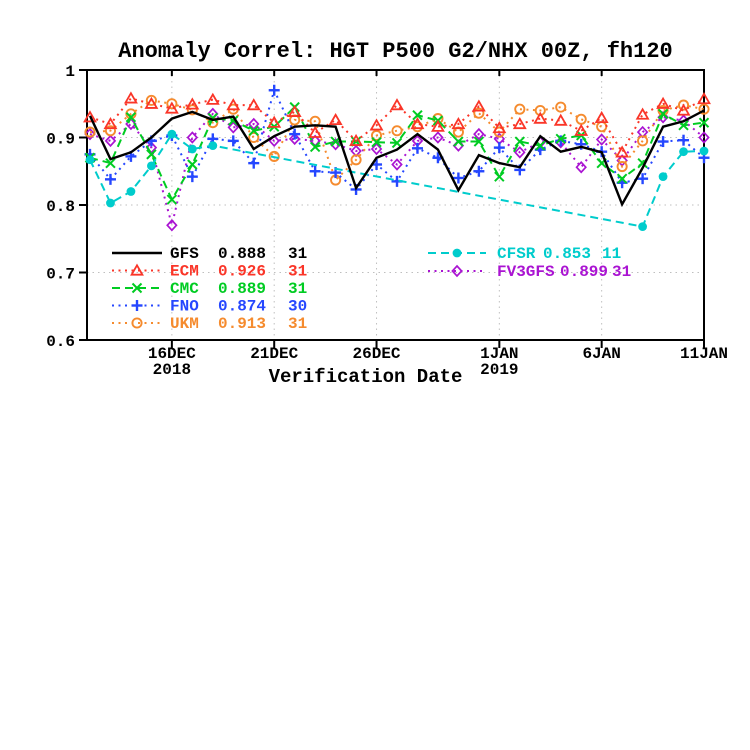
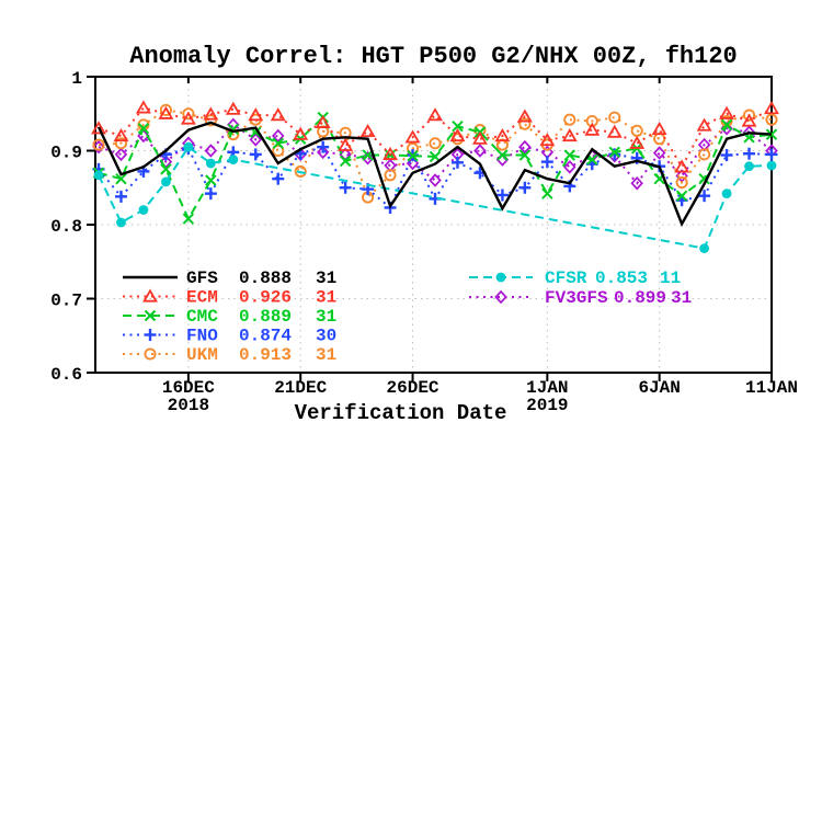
FV3GFS/16DEC: 0.77 -> 0.91
FNO/21DEC: 0.97 -> 0.90
FNO/26DEC: 0.86 -> 0.89
GFS/11JAN: 0.94 -> 0.92
FNO/11JAN: 0.87 -> 0.90
